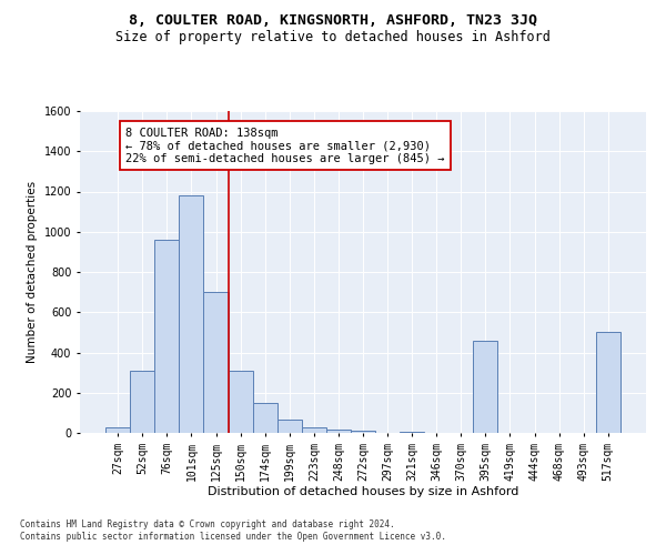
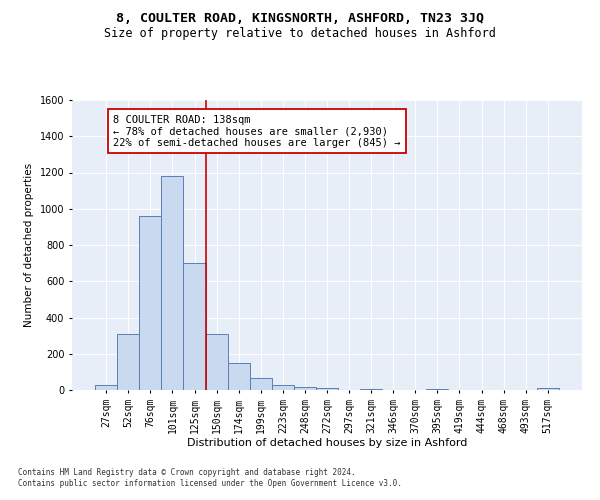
395sqm: 460 -> 0
517sqm: 500 -> 10
